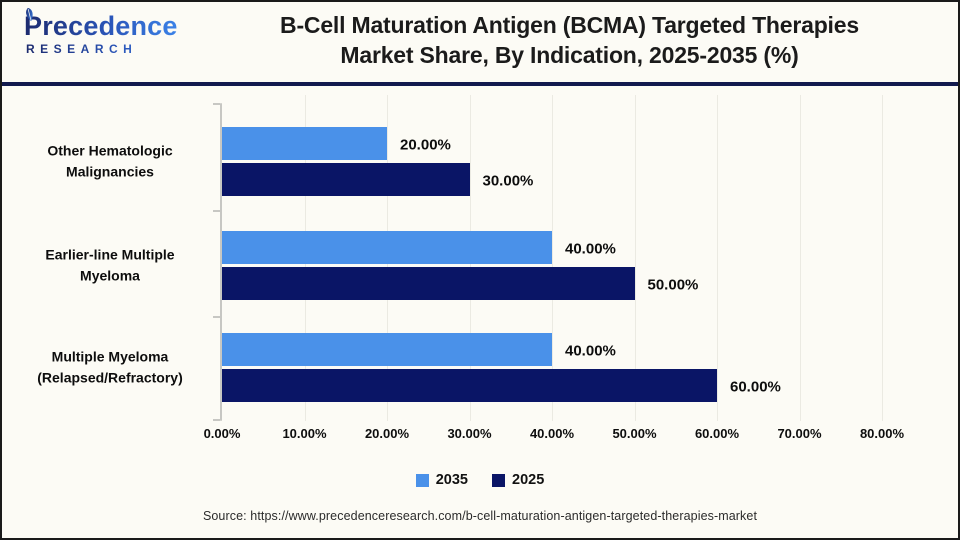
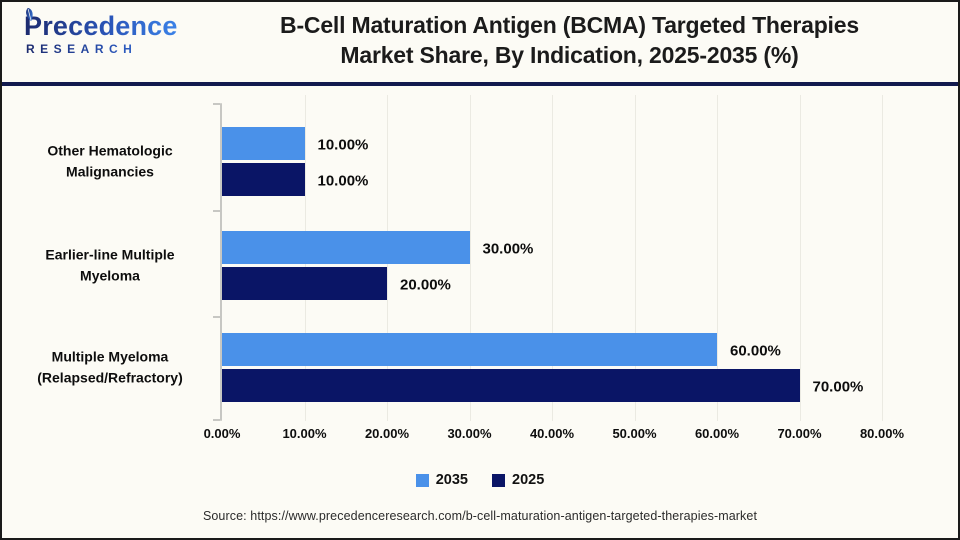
2035/Other Hematologic Malignancies: 20.00% -> 10.00%
2025/Other Hematologic Malignancies: 30.00% -> 10.00%
2035/Earlier-line Multiple Myeloma: 40.00% -> 30.00%
2025/Earlier-line Multiple Myeloma: 50.00% -> 20.00%
2035/Multiple Myeloma (Relapsed/Refractory): 40.00% -> 60.00%
2025/Multiple Myeloma (Relapsed/Refractory): 60.00% -> 70.00%
